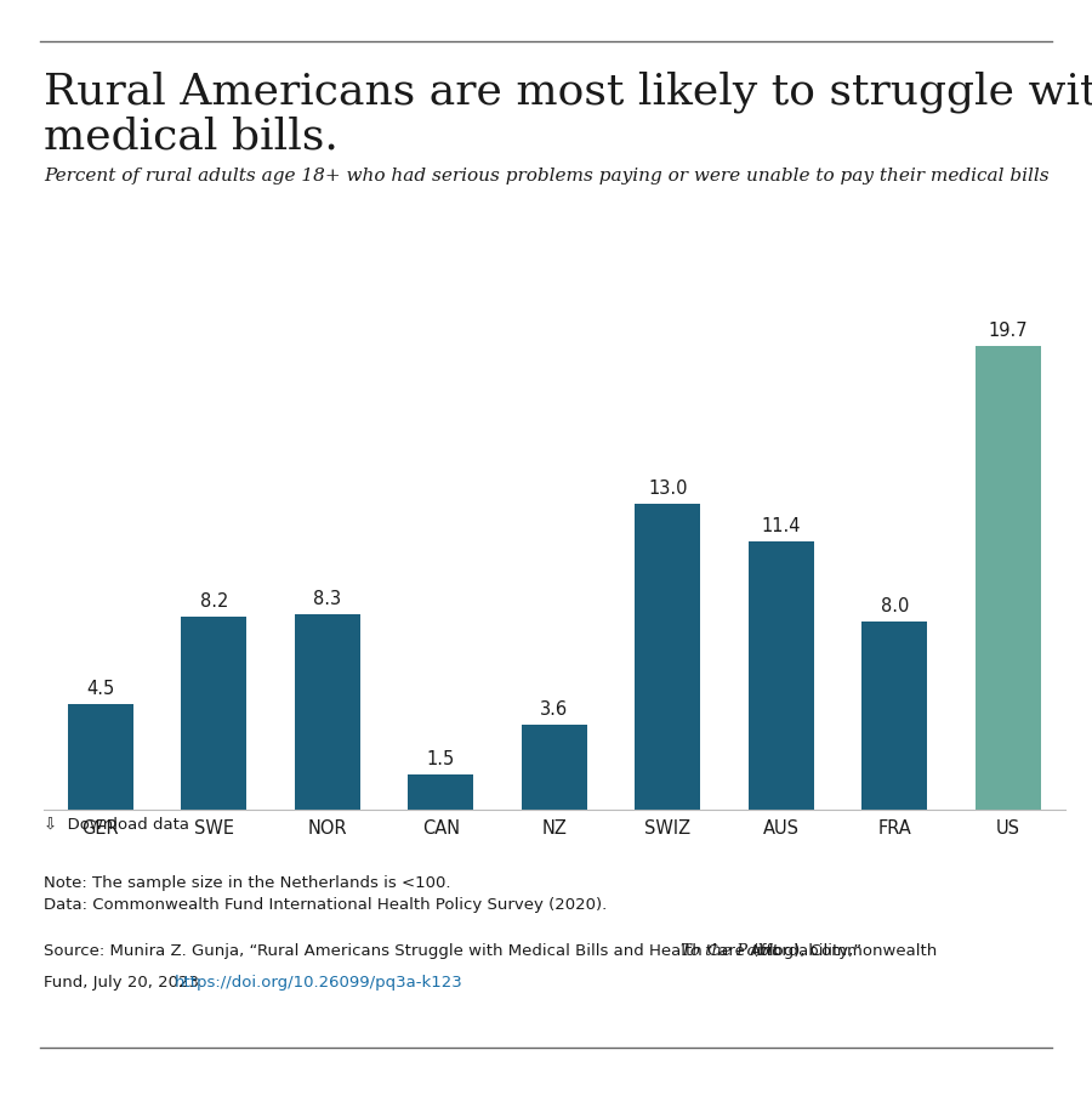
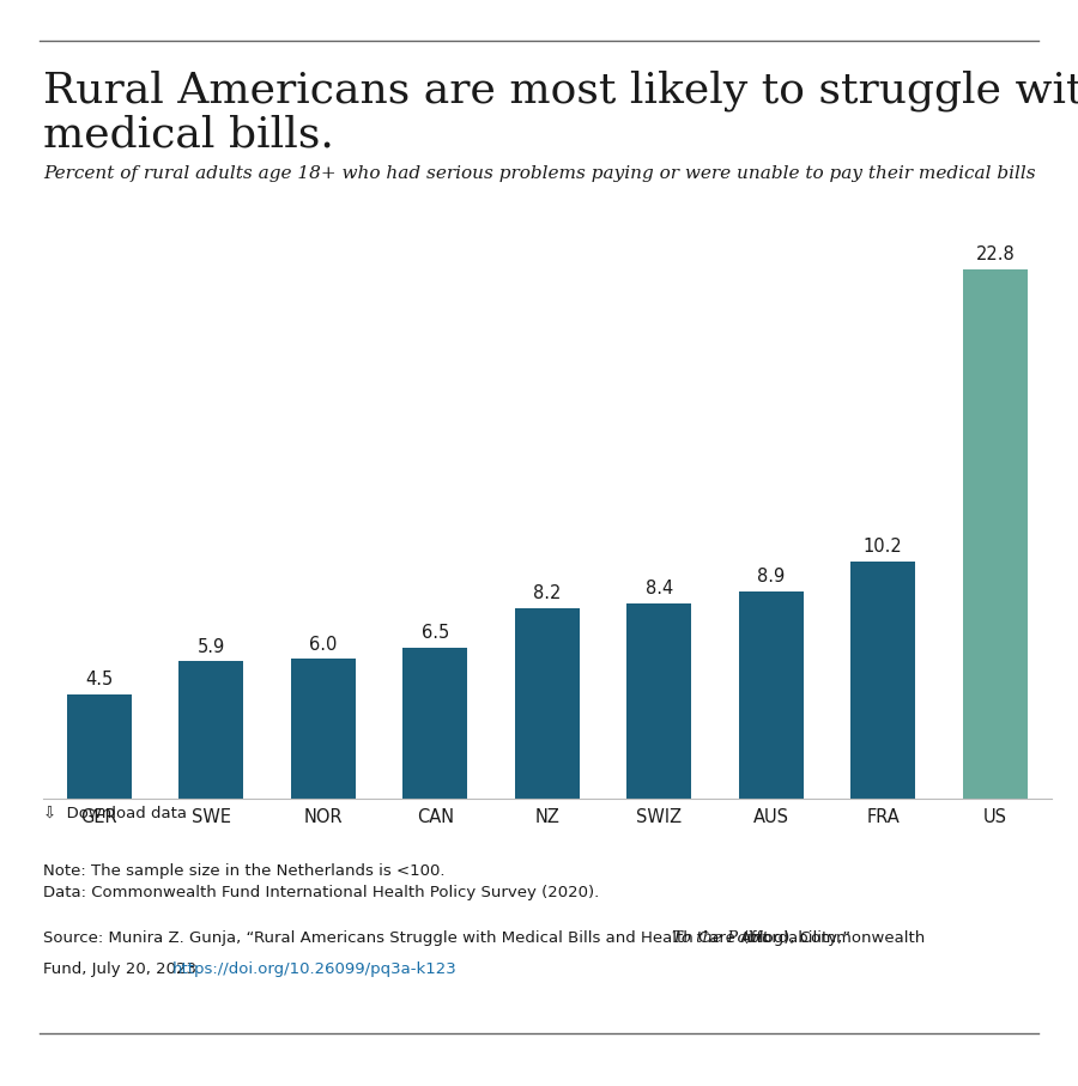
SWE: 8.2 -> 5.9
NOR: 8.3 -> 6.0
CAN: 1.5 -> 6.5
NZ: 3.6 -> 8.2
SWIZ: 13.0 -> 8.4
AUS: 11.4 -> 8.9
FRA: 8.0 -> 10.2
US: 19.7 -> 22.8
